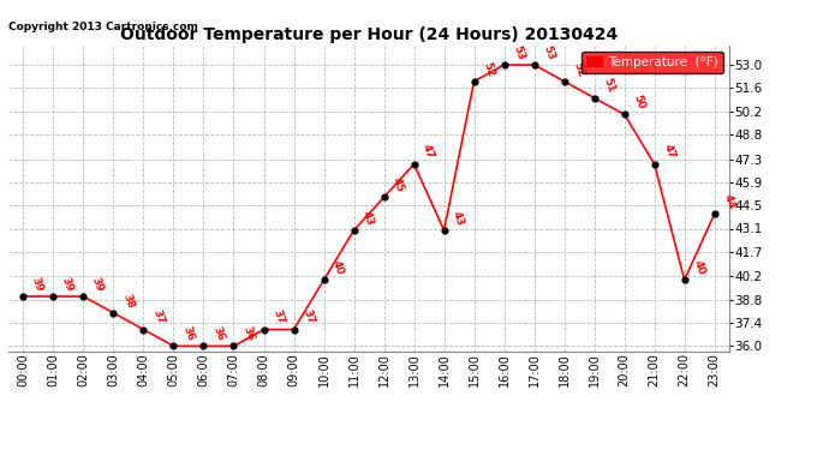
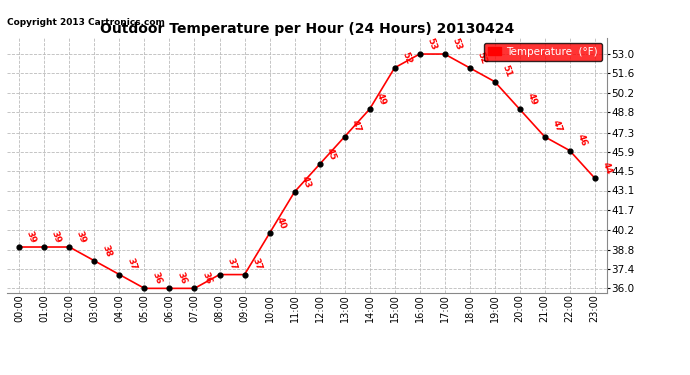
14:00: 43 -> 49
20:00: 50 -> 49
22:00: 40 -> 46
